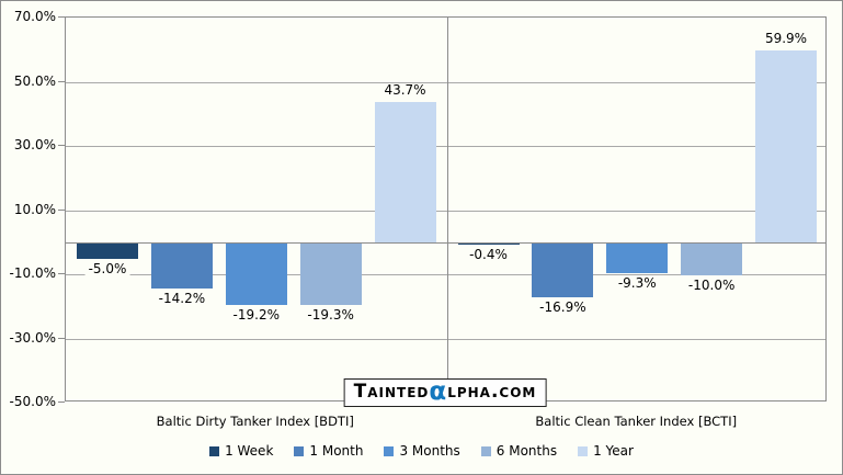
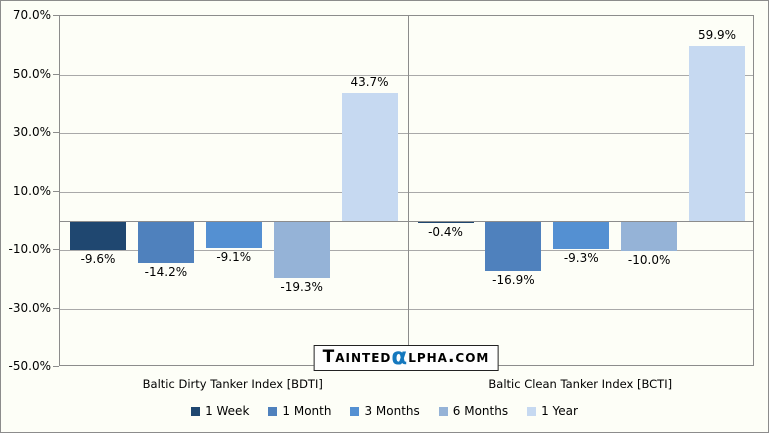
1 Week/Baltic Dirty Tanker Index [BDTI]: -5.0% -> -9.6%
3 Months/Baltic Dirty Tanker Index [BDTI]: -19.2% -> -9.1%
